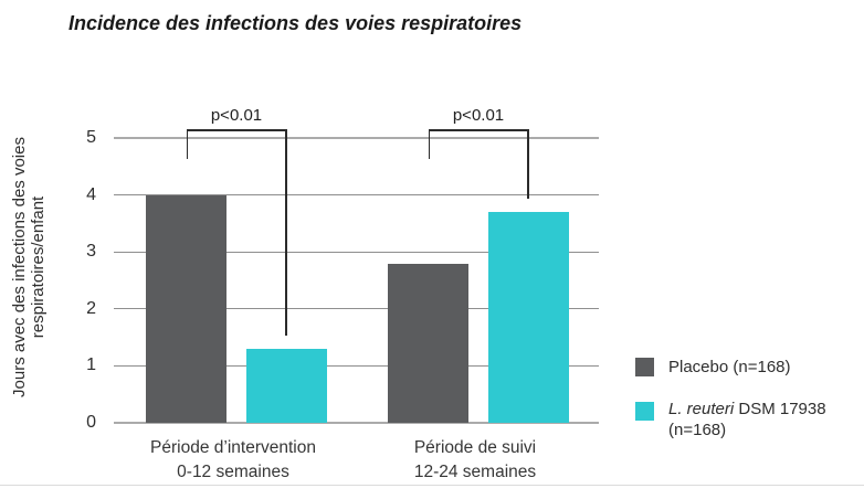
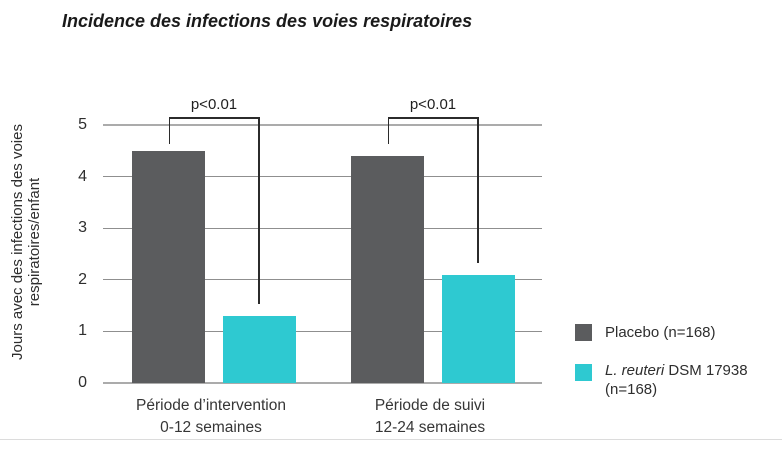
Placebo (n=168)/Période d’intervention 0-12 semaines: 4.0 -> 4.5
Placebo (n=168)/Période de suivi 12-24 semaines: 2.8 -> 4.4
L. reuteri DSM 17938 (n=168)/Période de suivi 12-24 semaines: 3.7 -> 2.1
